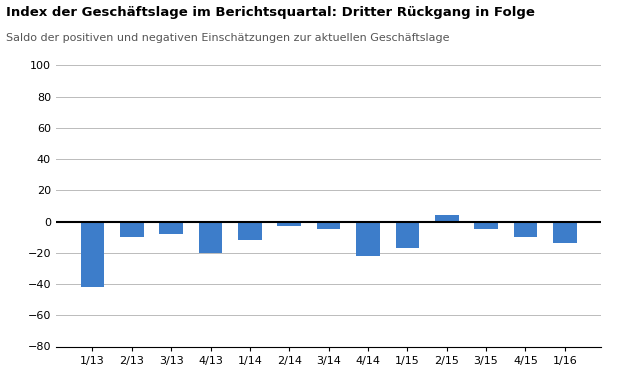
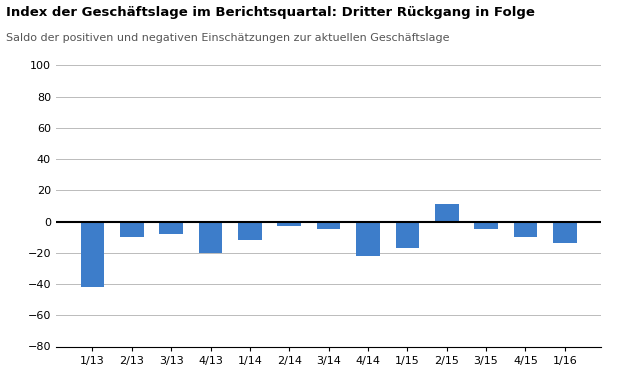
2/15: 4 -> 11
